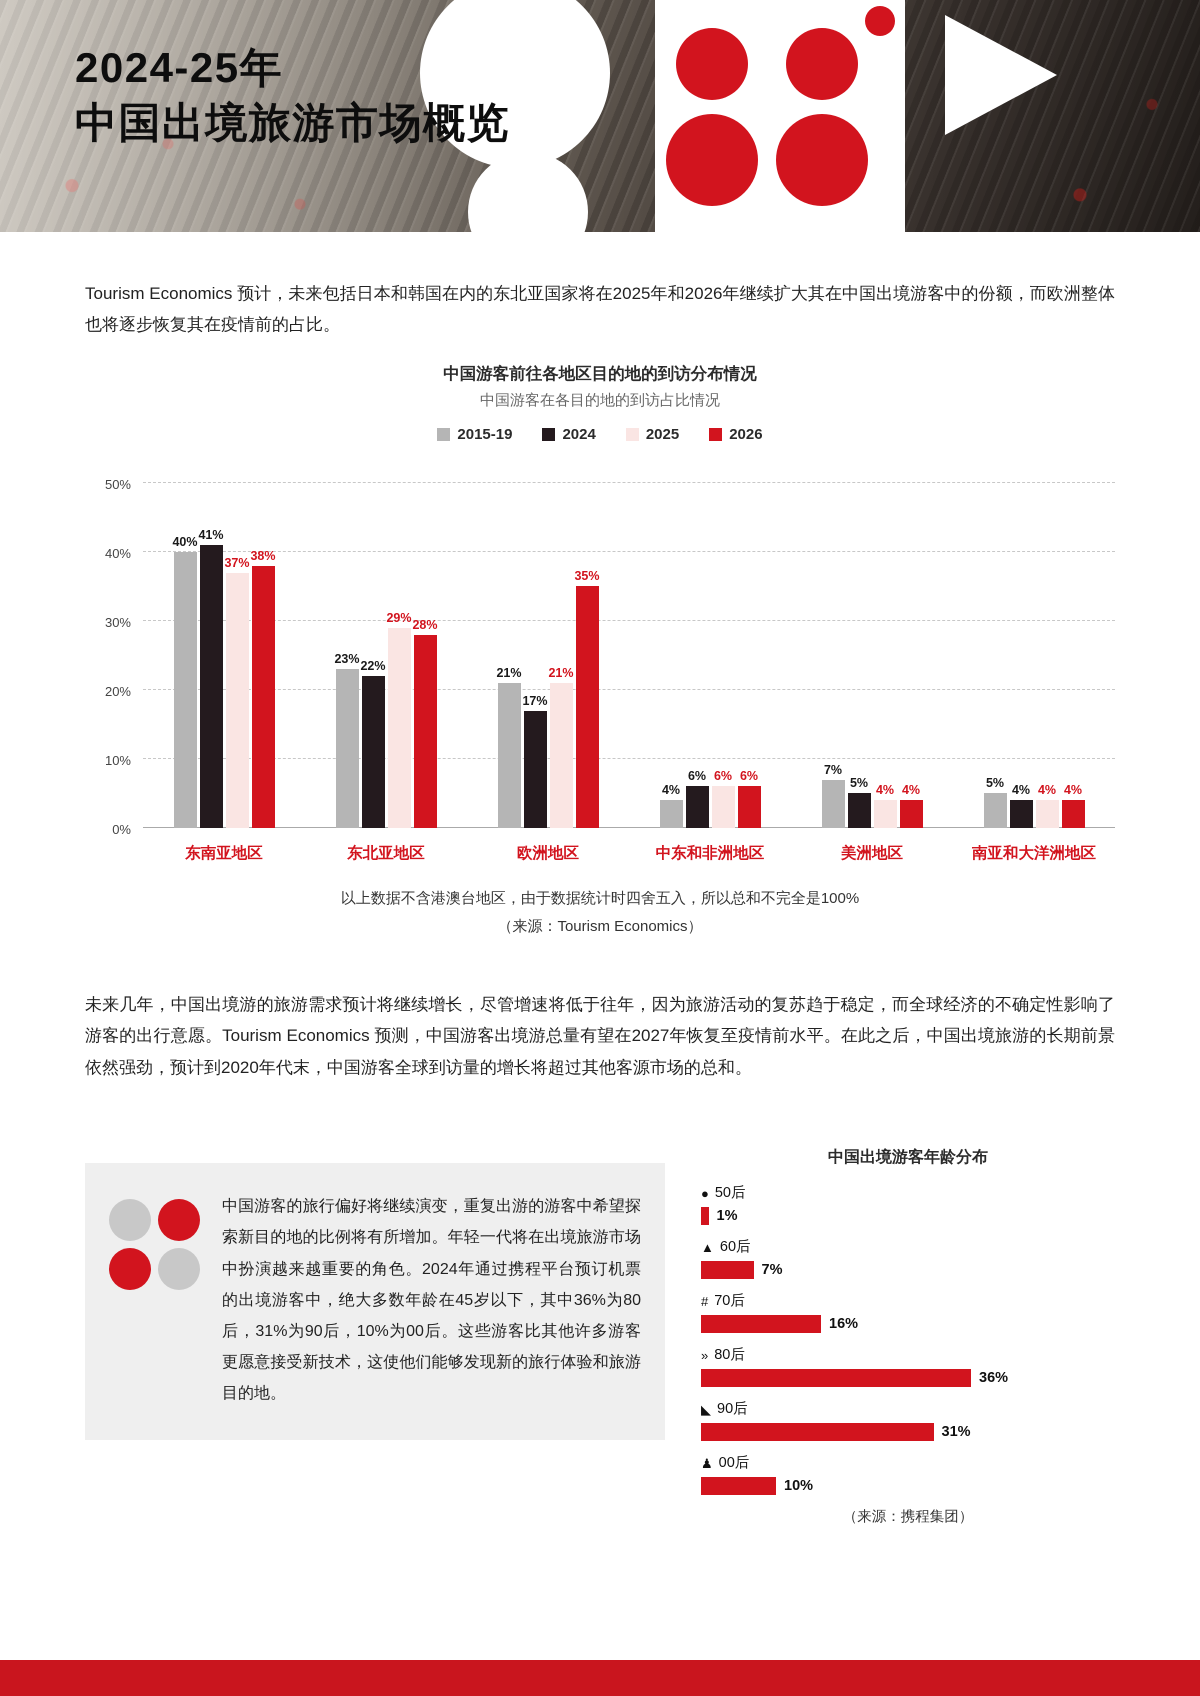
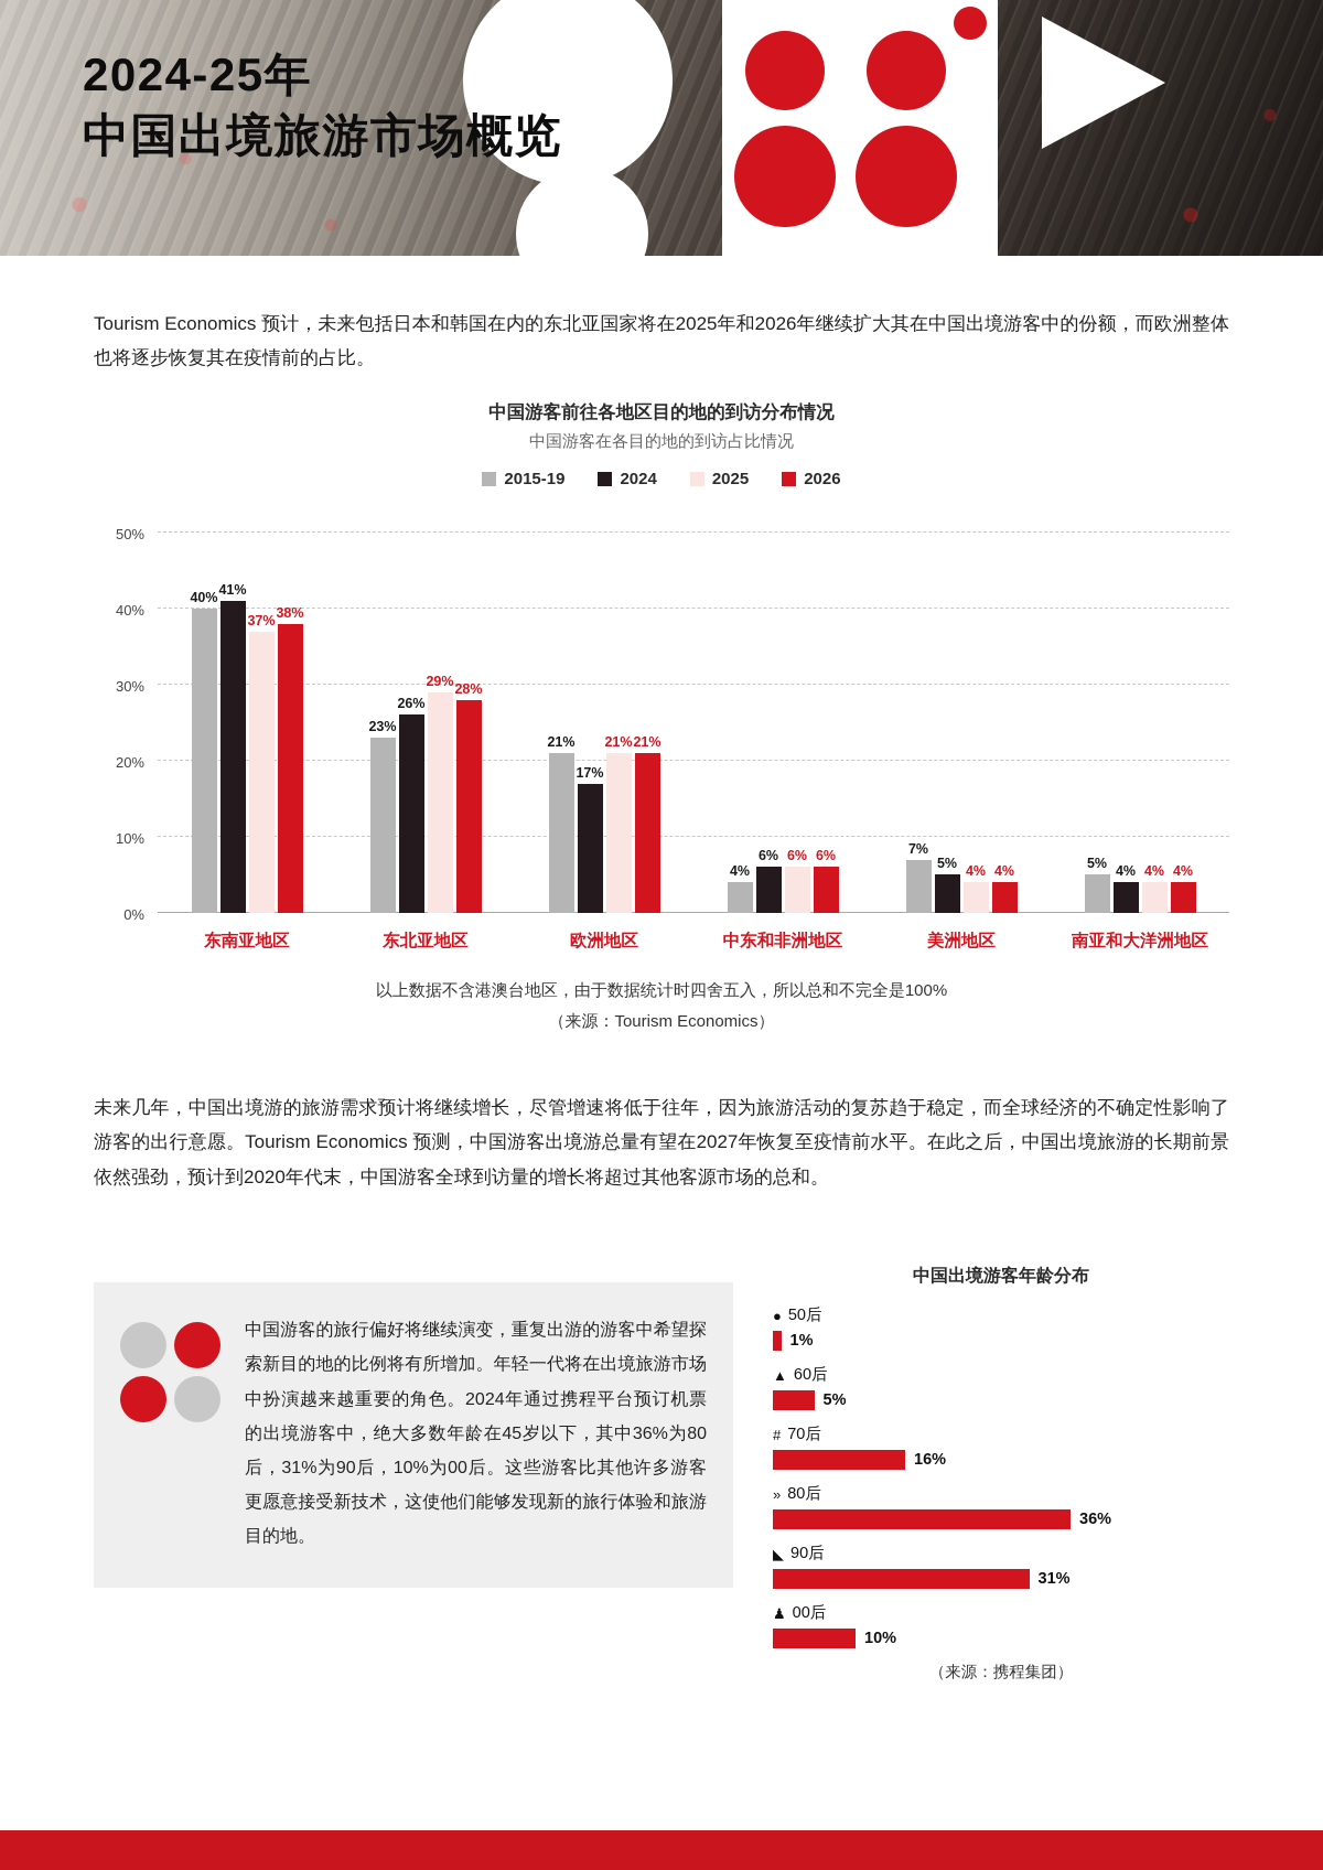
中国游客前往各地区目的地的到访分布情况/2024/东北亚地区: 22% -> 26%
中国游客前往各地区目的地的到访分布情况/2026/欧洲地区: 35% -> 21%
中国出境游客年龄分布/60后: 7% -> 5%
